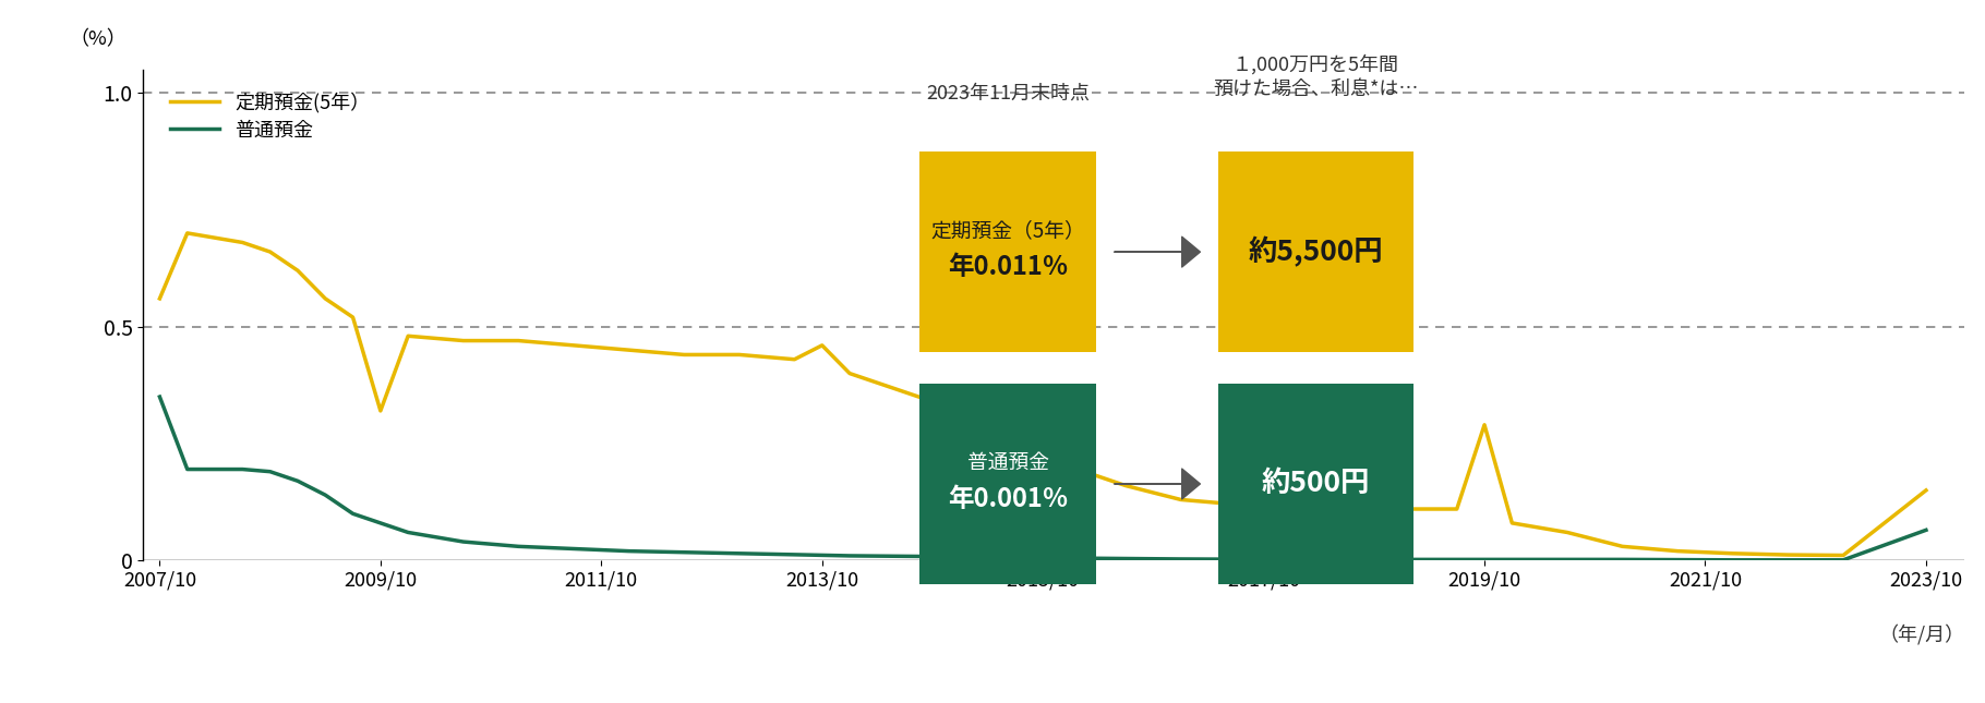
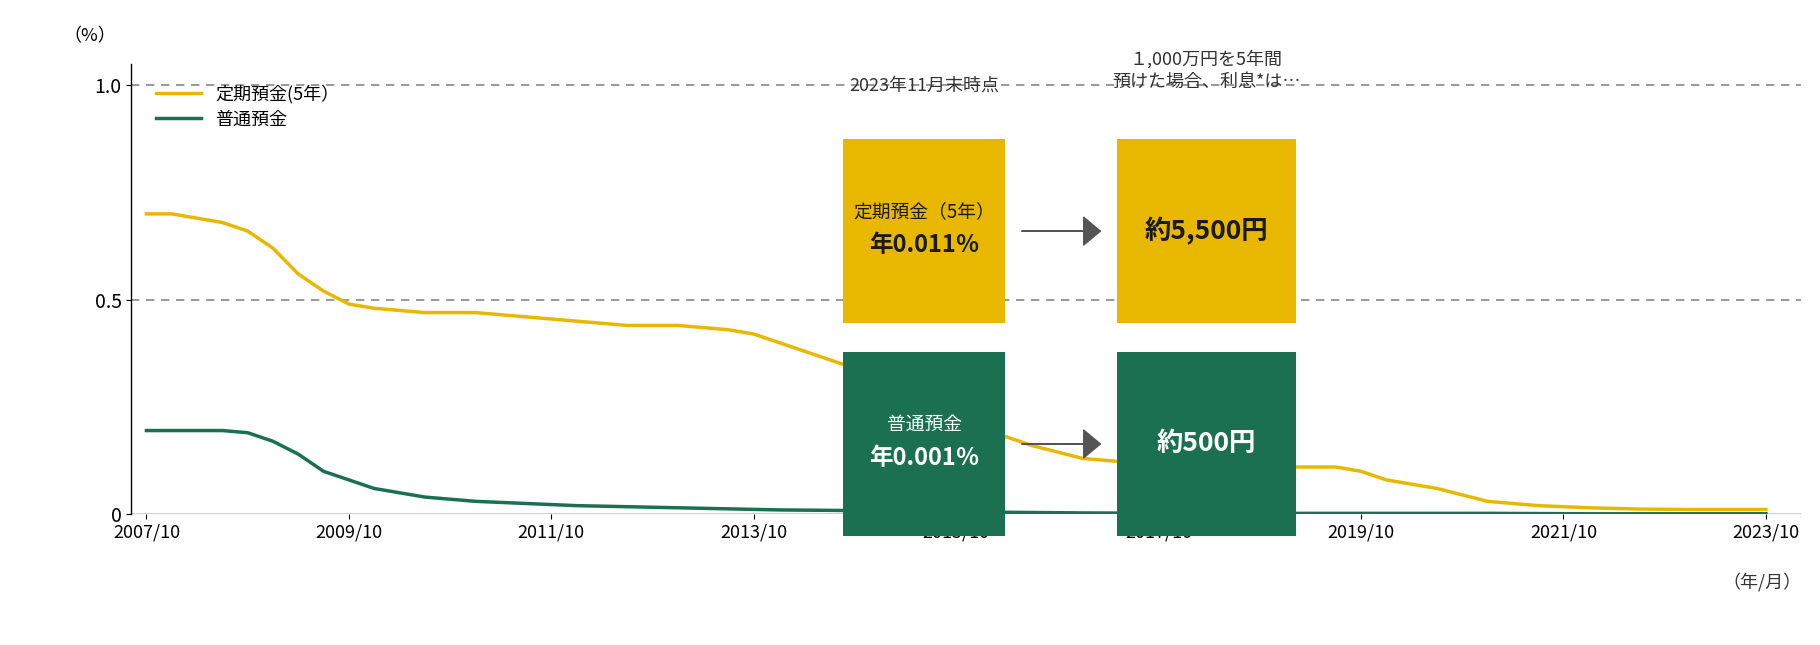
定期預金(5年）/2007/10: 0.560 -> 0.700
普通預金/2007/10: 0.350 -> 0.195
定期預金(5年）/2009/10: 0.320 -> 0.490
定期預金(5年）/2013/10: 0.460 -> 0.420
定期預金(5年）/2019/10: 0.290 -> 0.100
定期預金(5年）/2023/10: 0.150 -> 0.011
普通預金/2023/10: 0.065 -> 0.001
